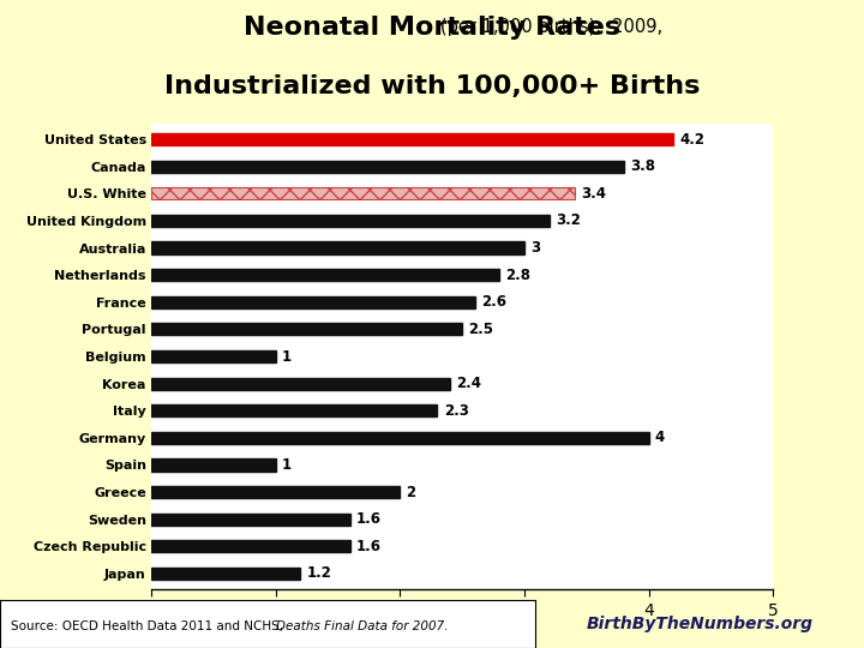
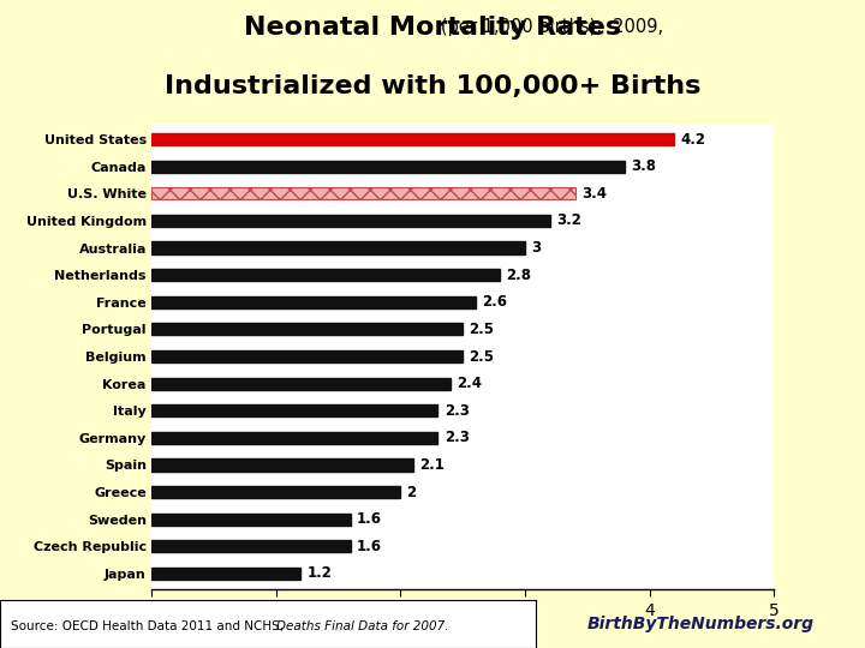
Belgium: 1 -> 2.5
Germany: 4 -> 2.3
Spain: 1 -> 2.1
